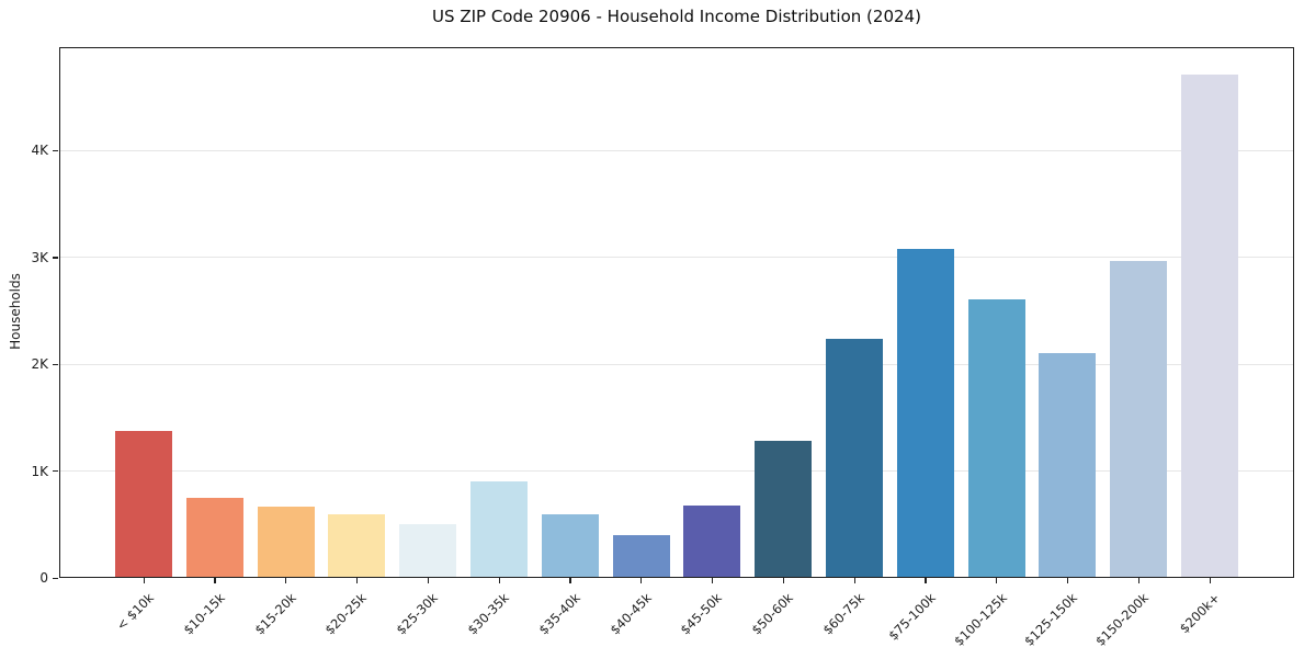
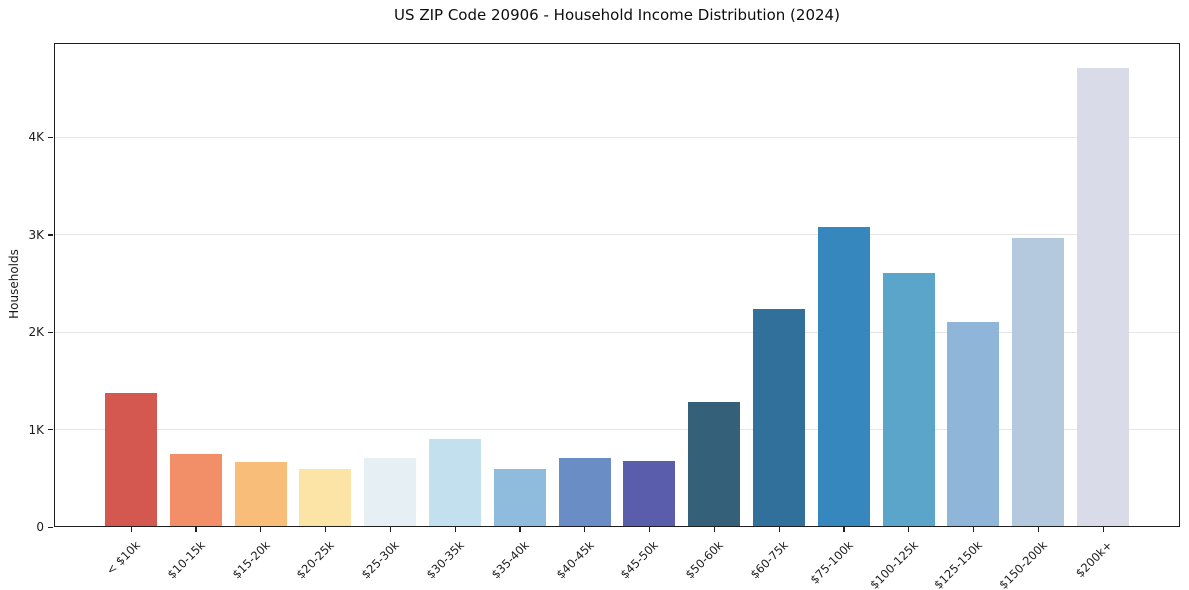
$25-30k: 0.5K -> 0.7K
$40-45k: 0.4K -> 0.7K
